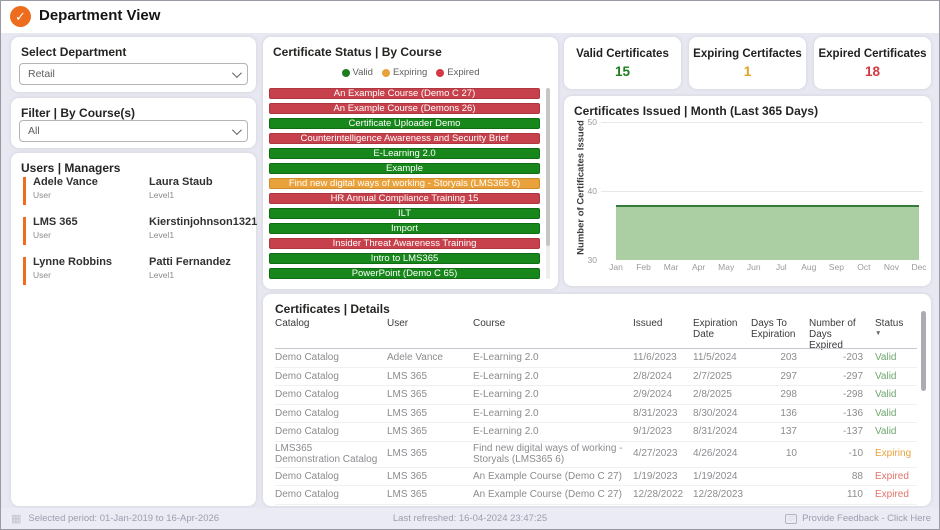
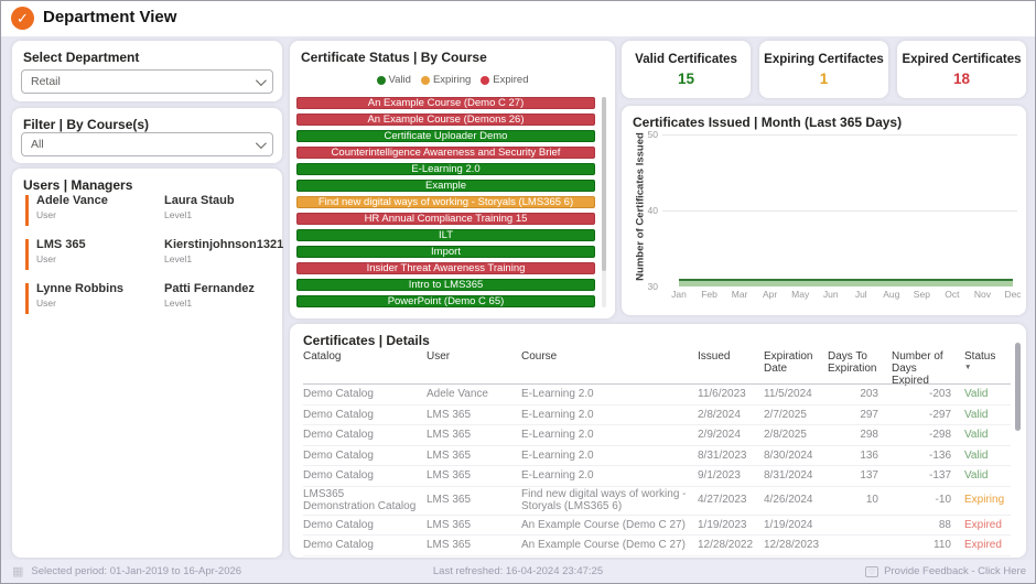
Jan: 38 -> 31
Feb: 38 -> 35
Nov: 38 -> 31
Dec: 38 -> 40
